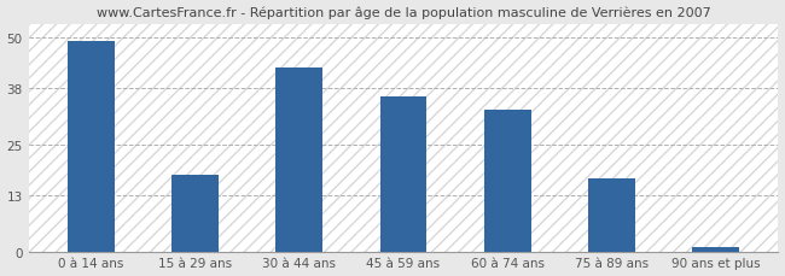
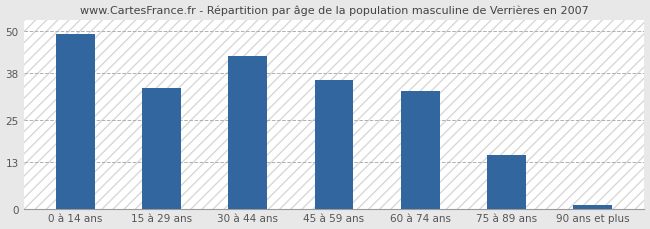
15 à 29 ans: 18 -> 34
75 à 89 ans: 17 -> 15
